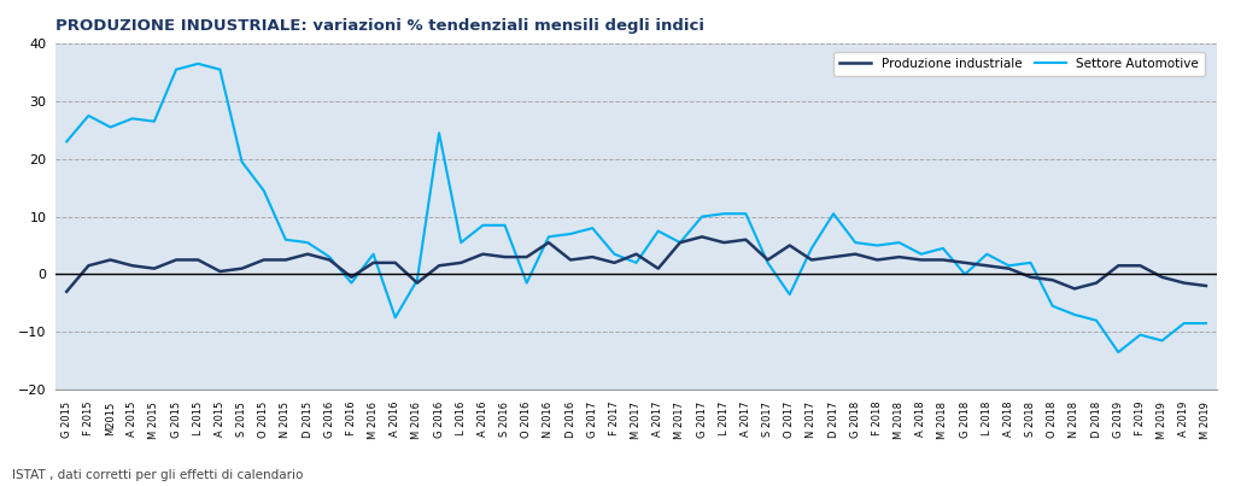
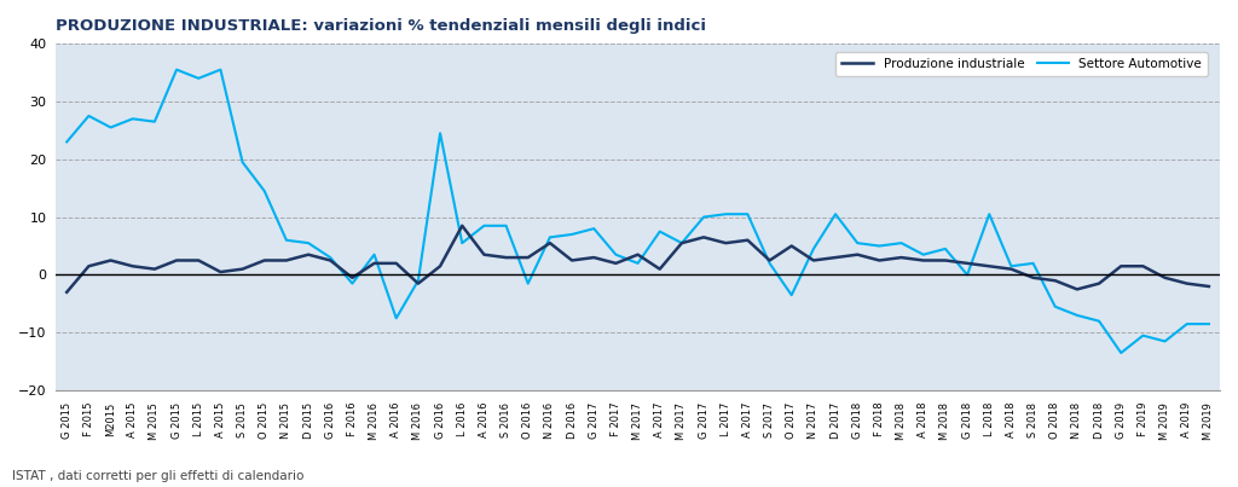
Settore Automotive/L 2015: 36.5 -> 34.0
Produzione industriale/L 2016: 2.0 -> 8.5
Settore Automotive/L 2018: 3.5 -> 10.5
